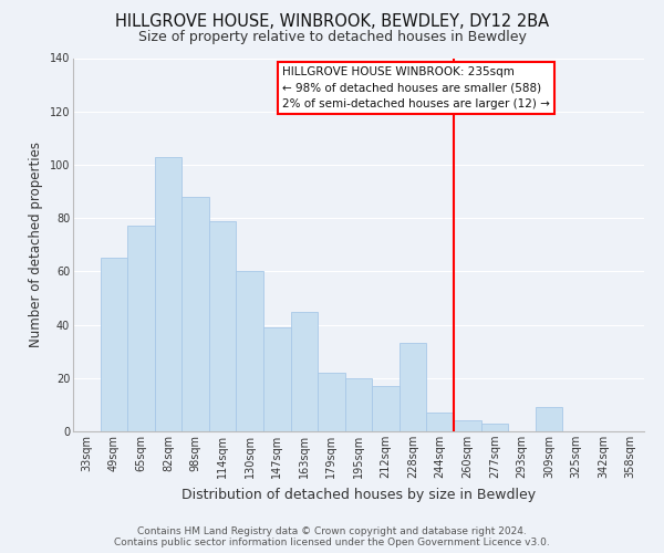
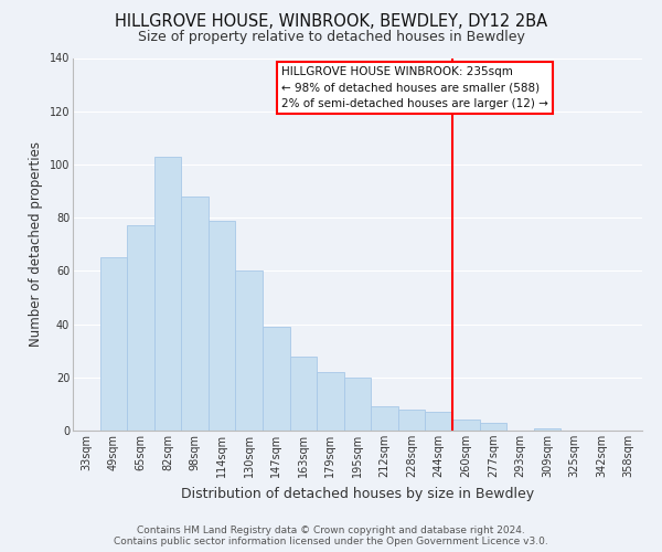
163sqm: 45 -> 28
212sqm: 17 -> 9
228sqm: 33 -> 8
309sqm: 9 -> 1
